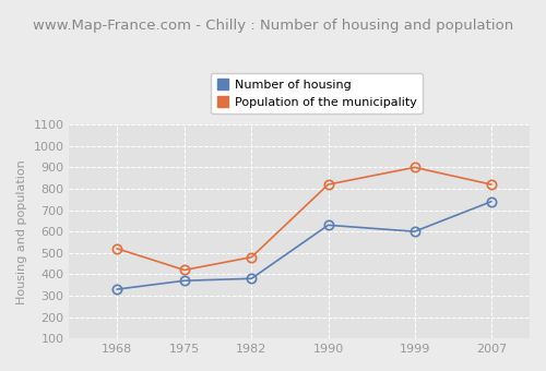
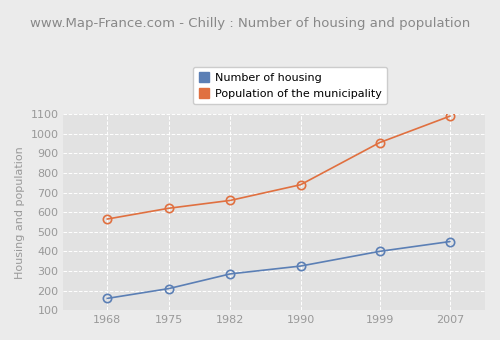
Number of housing/1968: 330 -> 160
Population of the municipality/1968: 520 -> 560
Number of housing/1975: 370 -> 210
Population of the municipality/1975: 420 -> 620
Number of housing/1982: 380 -> 280
Population of the municipality/1982: 480 -> 660
Number of housing/1990: 630 -> 320
Population of the municipality/1990: 820 -> 740
Number of housing/1999: 600 -> 400
Population of the municipality/1999: 900 -> 960
Number of housing/2007: 740 -> 450
Population of the municipality/2007: 820 -> 1090
